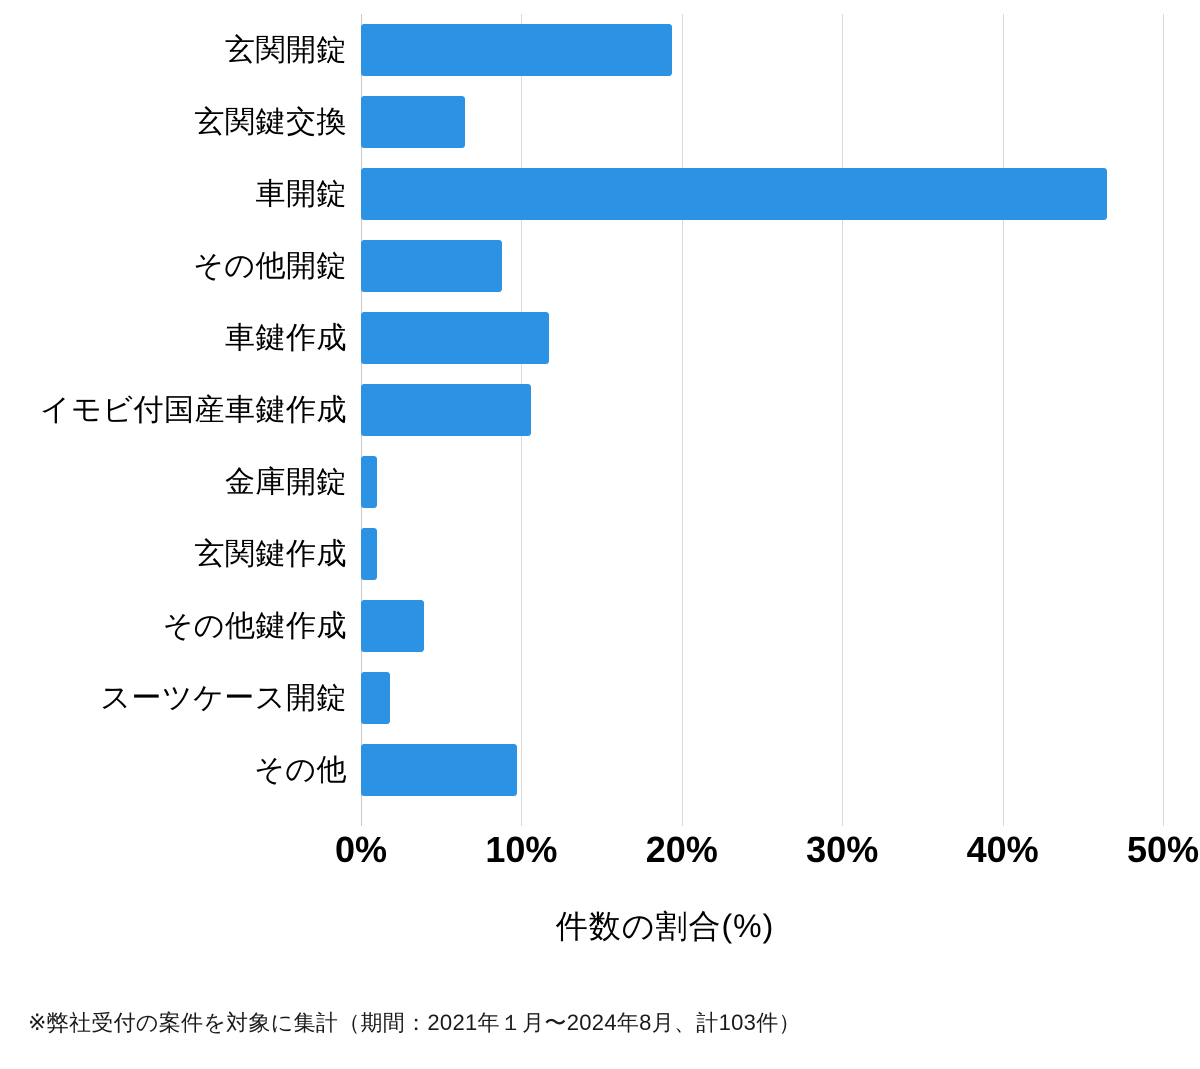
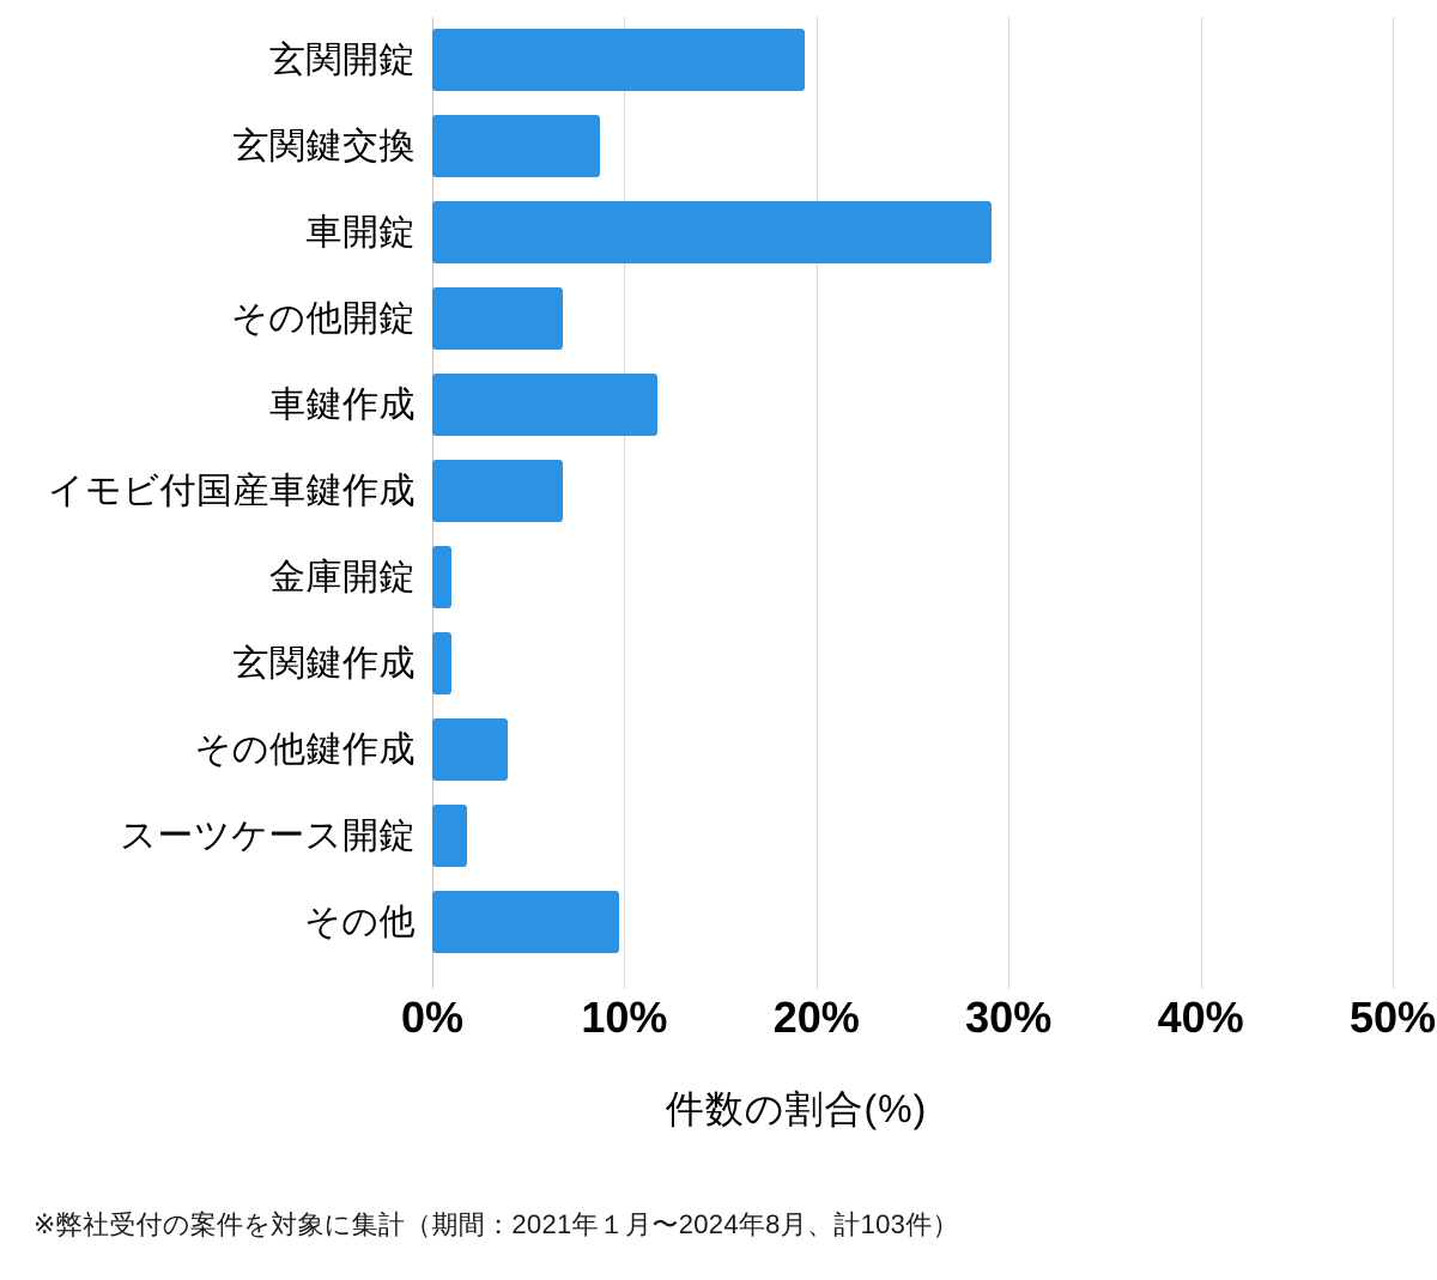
玄関鍵交換: 6.5% -> 8.7%
車開錠: 46.5% -> 29.1%
その他開錠: 8.8% -> 6.8%
イモビ付国産車鍵作成: 10.6% -> 6.8%
